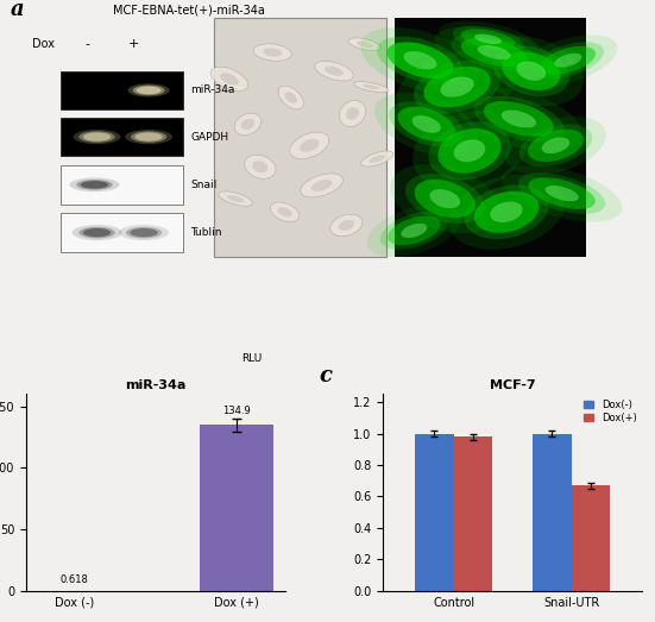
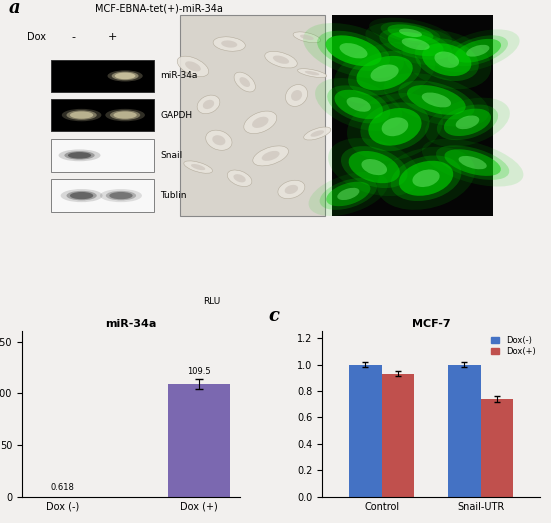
miR-34a/Dox (+): 134.9 -> 109.5
MCF-7/Dox(+)/Control: 0.98 -> 0.93
MCF-7/Dox(+)/Snail-UTR: 0.67 -> 0.74
